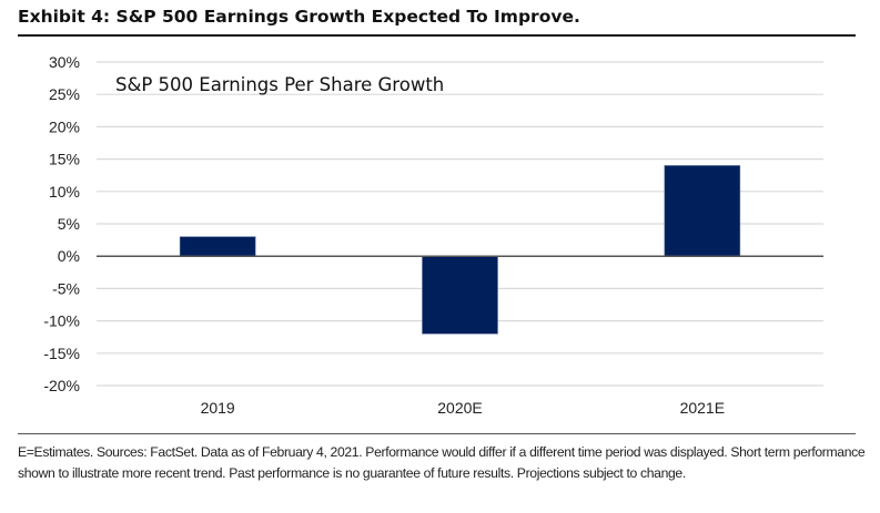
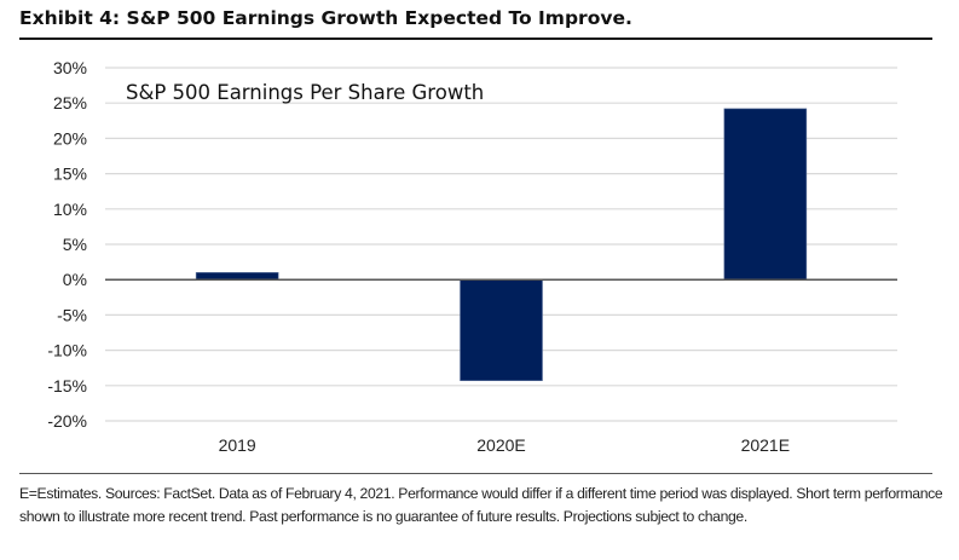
2019: 3% -> 1%
2020E: -12% -> -14%
2021E: 14% -> 24%
